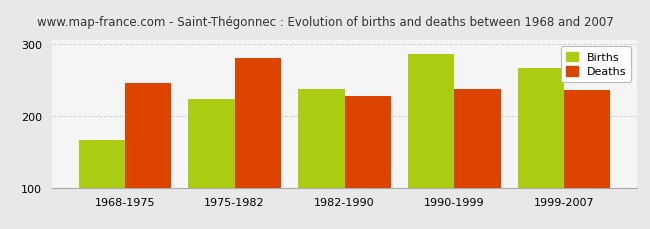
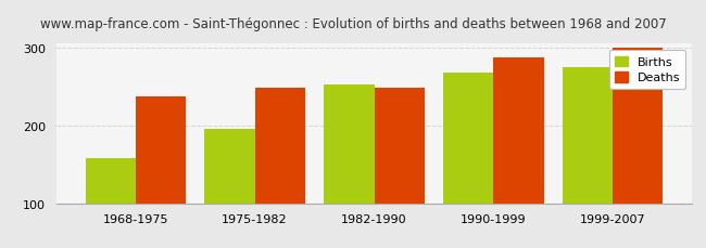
Births/1968-1975: 166 -> 158
Deaths/1968-1975: 246 -> 238
Births/1975-1982: 224 -> 196
Deaths/1975-1982: 280 -> 248
Births/1982-1990: 238 -> 252
Deaths/1982-1990: 228 -> 248
Births/1990-1999: 286 -> 268
Deaths/1990-1999: 238 -> 287
Births/1999-2007: 266 -> 275
Deaths/1999-2007: 236 -> 300
